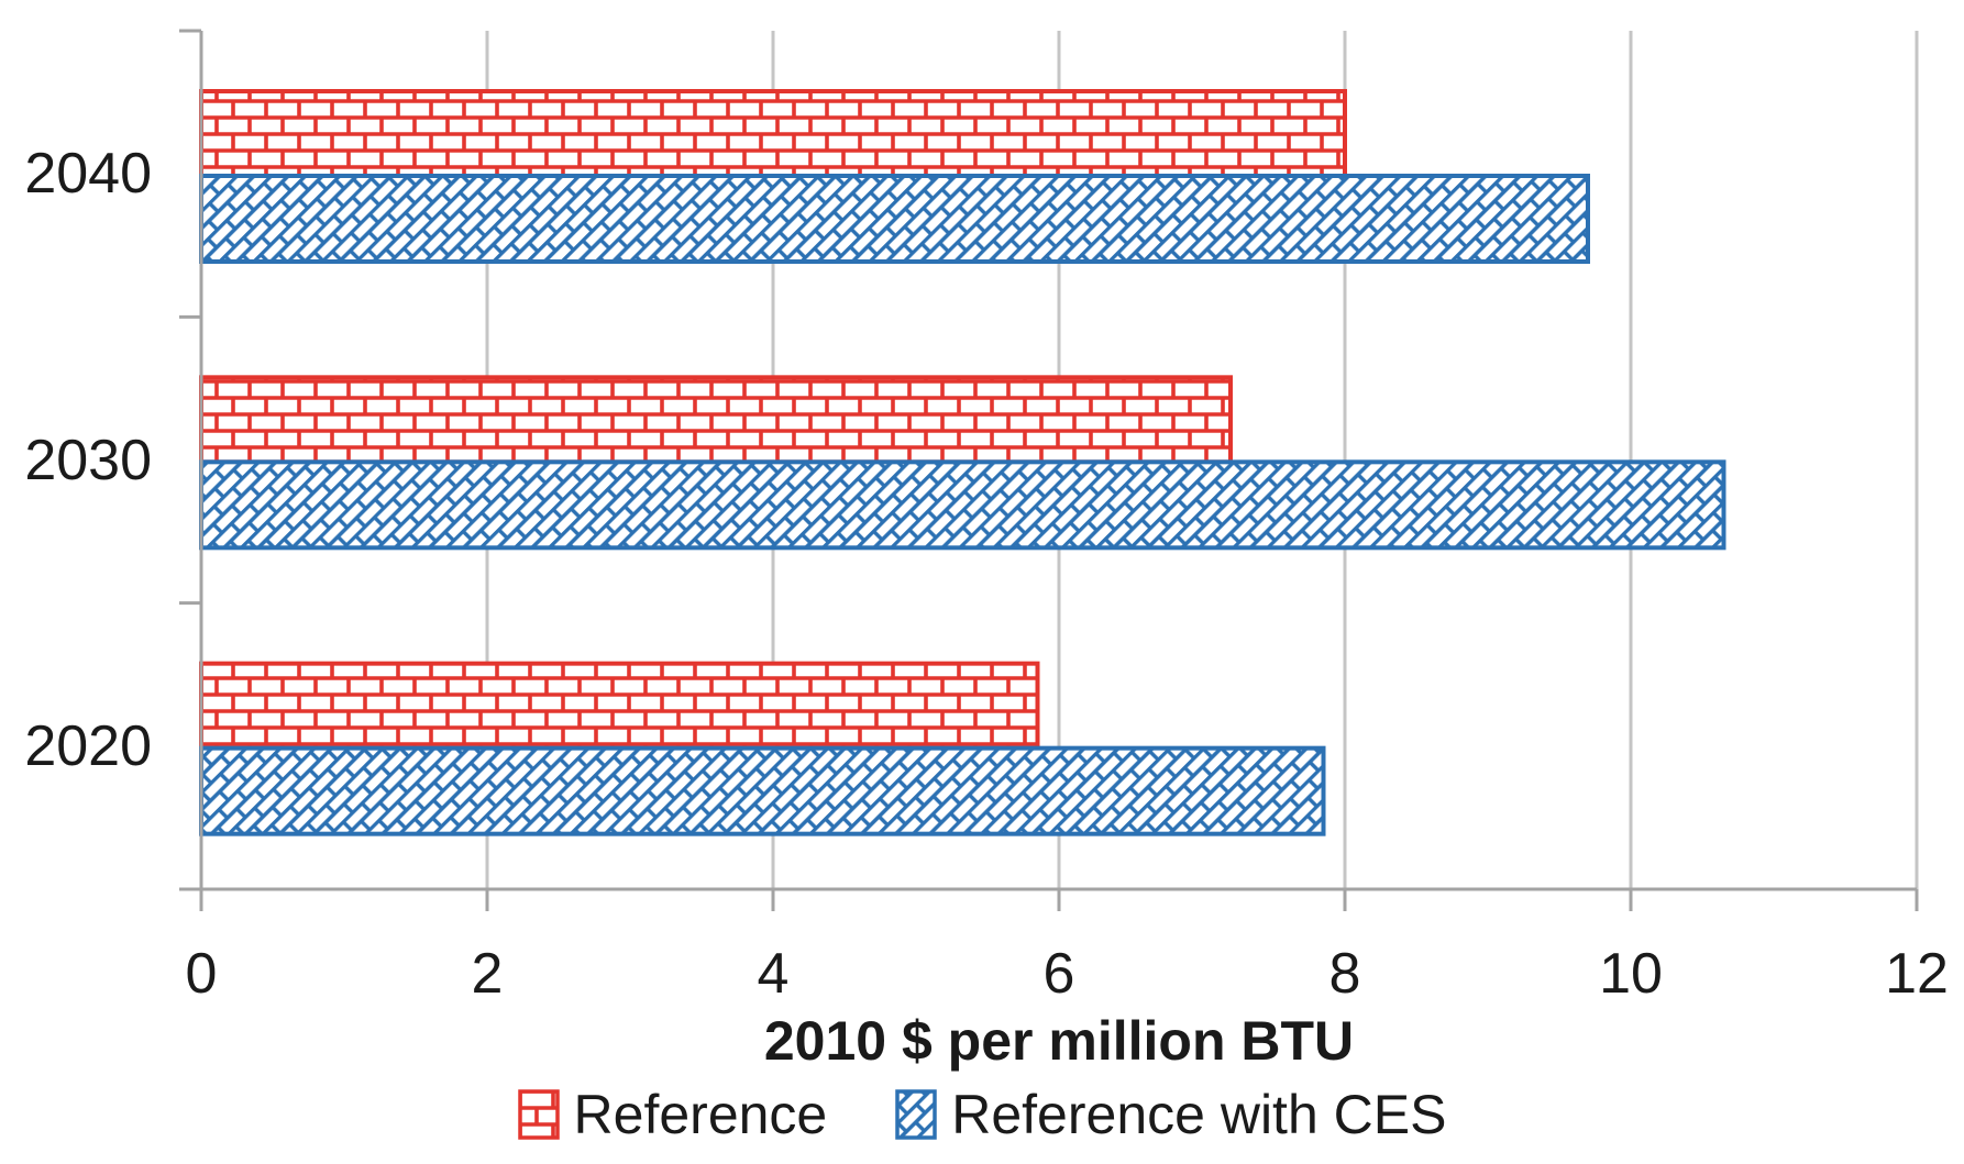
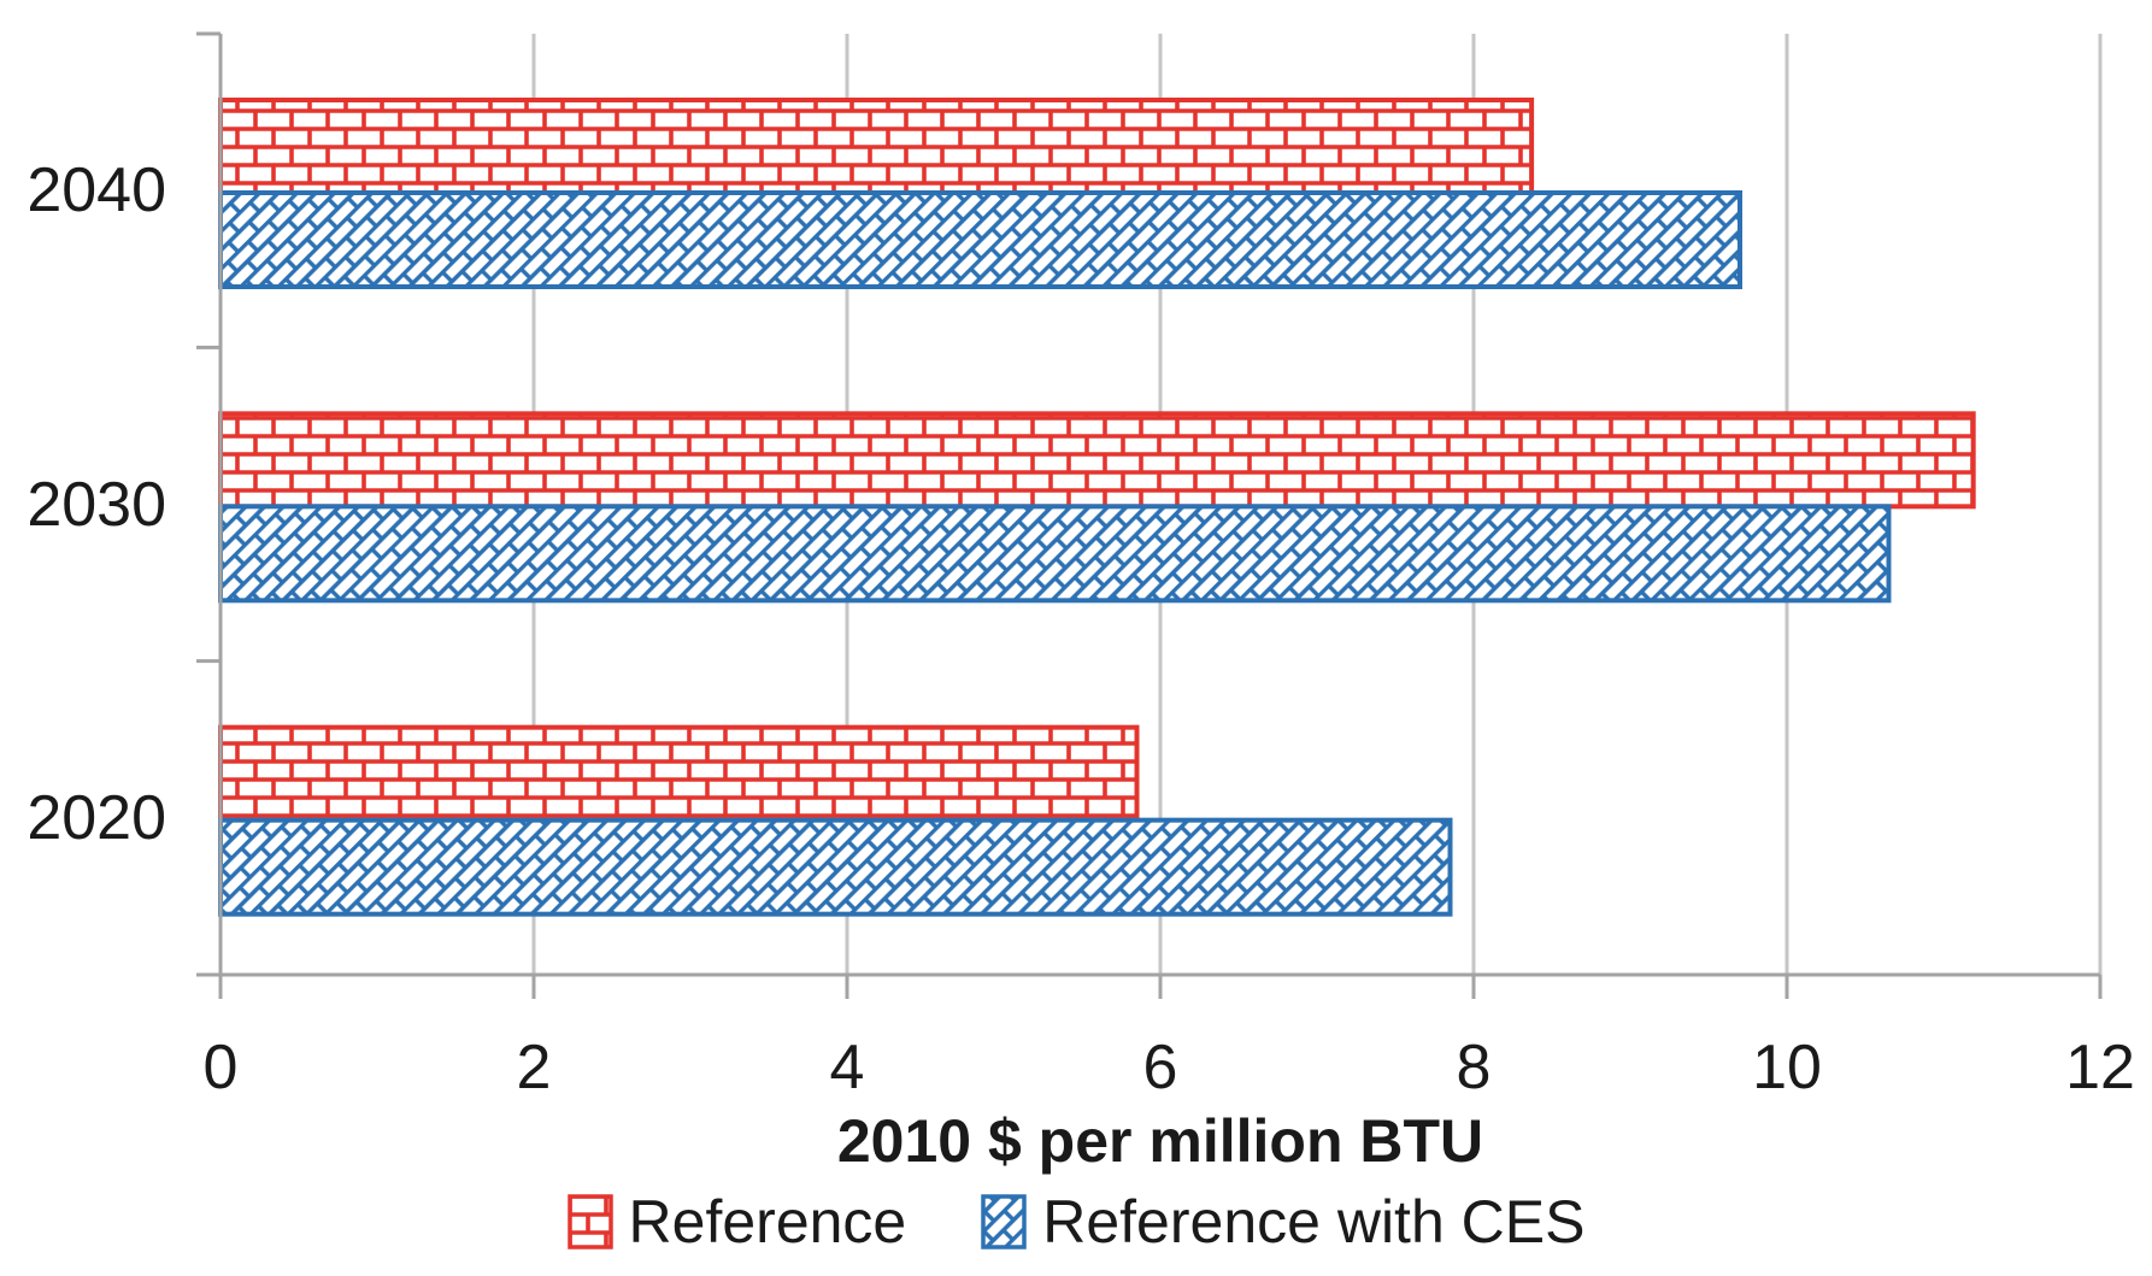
Reference/2040: 8.00 -> 8.37
Reference/2030: 7.20 -> 11.19
